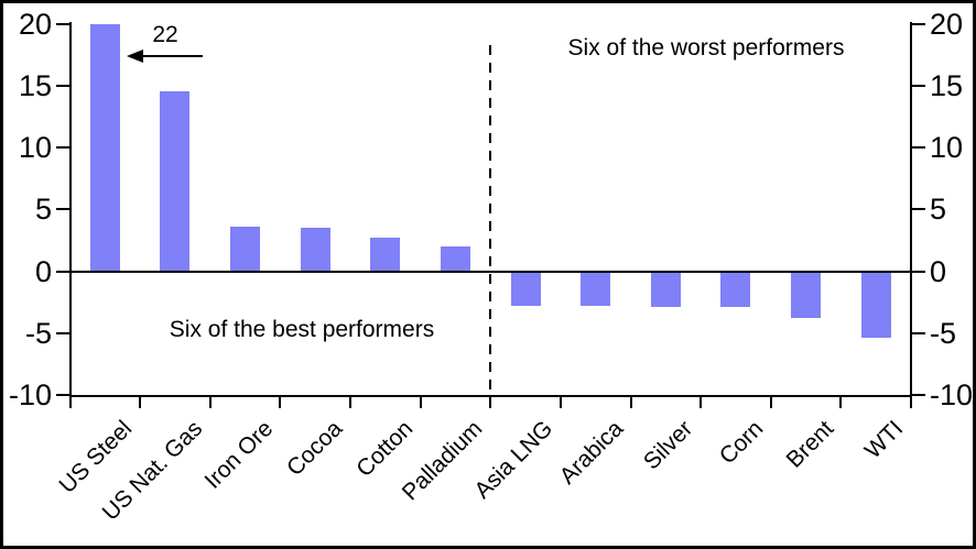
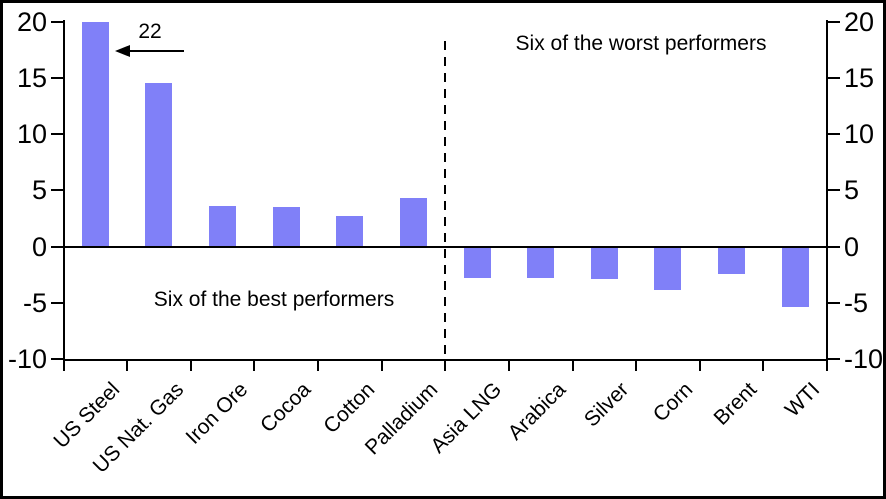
Palladium: 2.0 -> 4.3
Corn: -2.9 -> -3.9
Brent: -3.8 -> -2.4
